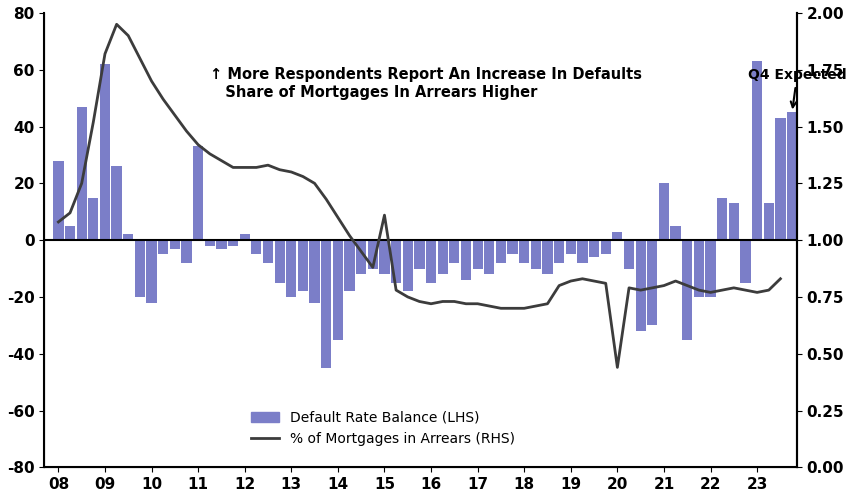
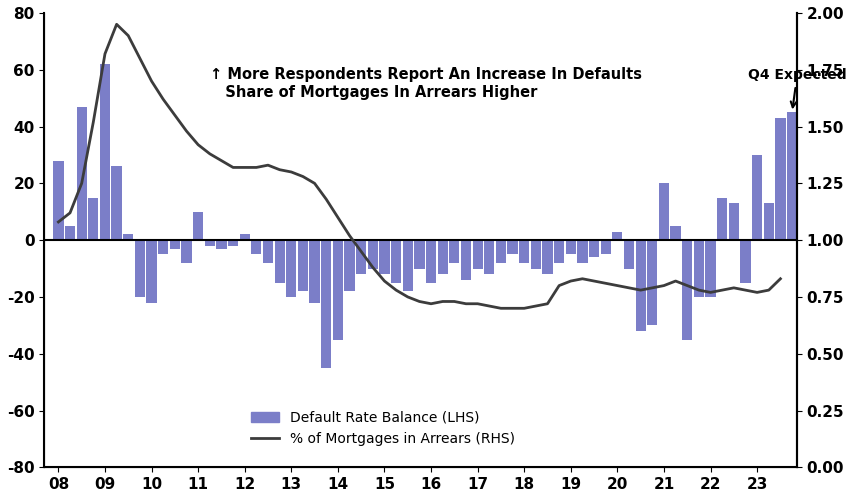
Default Rate Balance (LHS)/11: 33 -> 10
% of Mortgages in Arrears (RHS)/15: 1.11 -> 0.82
% of Mortgages in Arrears (RHS)/20: 0.44 -> 0.80
Default Rate Balance (LHS)/23: 63 -> 30
